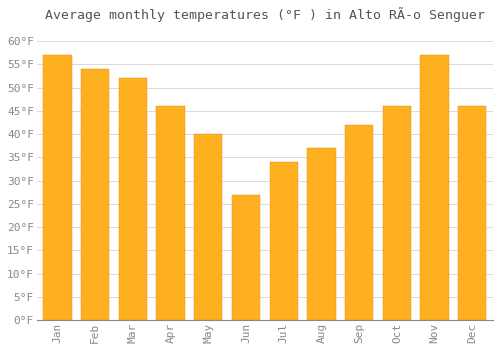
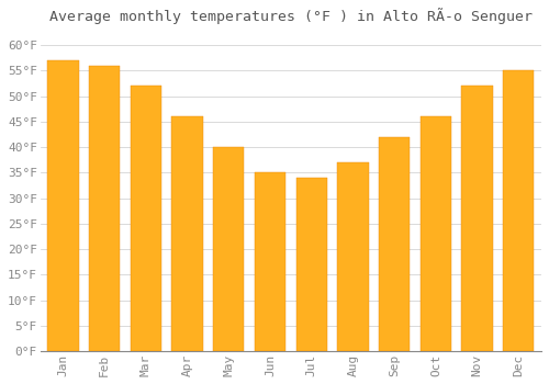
Feb: 54°F -> 56°F
Jun: 27°F -> 35°F
Nov: 57°F -> 52°F
Dec: 46°F -> 55°F
